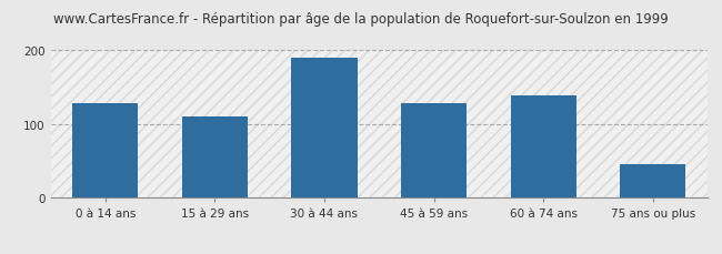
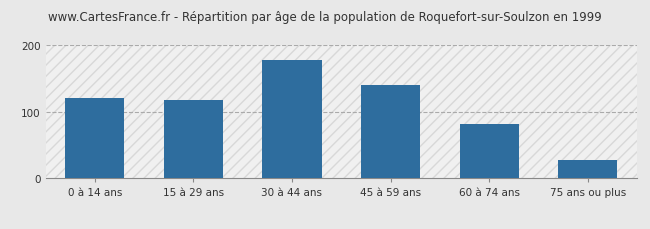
0 à 14 ans: 128 -> 120
15 à 29 ans: 110 -> 118
30 à 44 ans: 190 -> 178
45 à 59 ans: 128 -> 140
60 à 74 ans: 138 -> 82
75 ans ou plus: 46 -> 28
